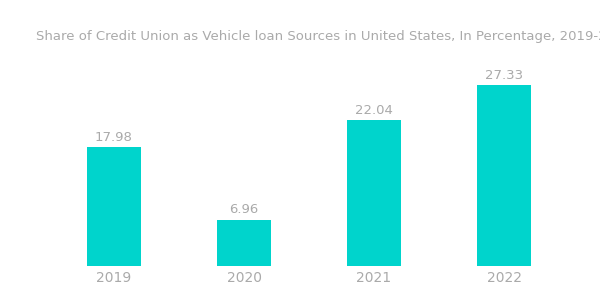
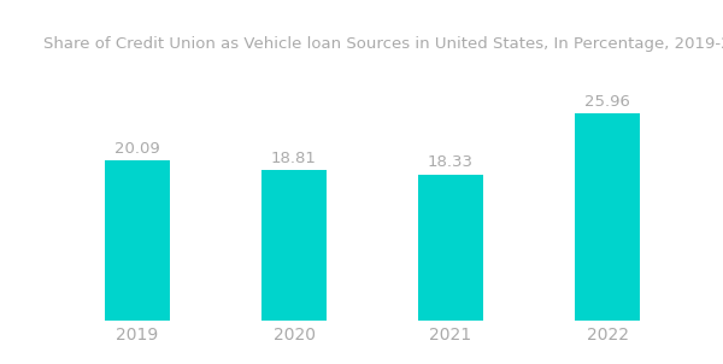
2019: 17.98 -> 20.09
2020: 6.96 -> 18.81
2021: 22.04 -> 18.33
2022: 27.33 -> 25.96
